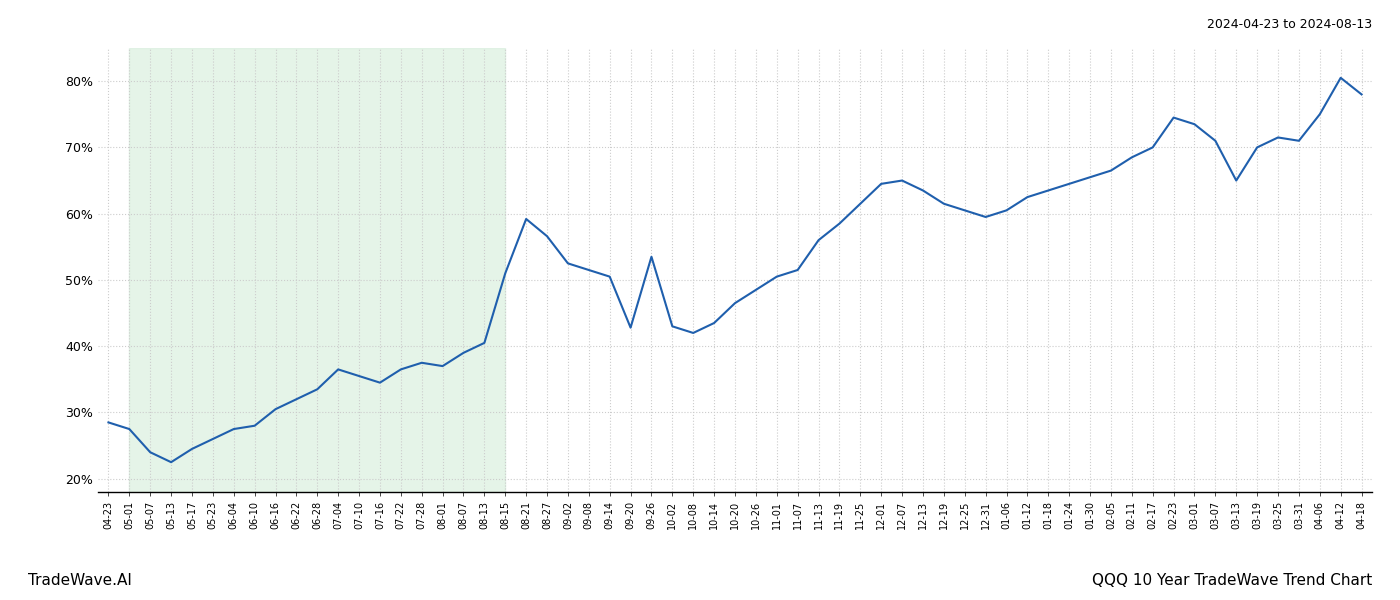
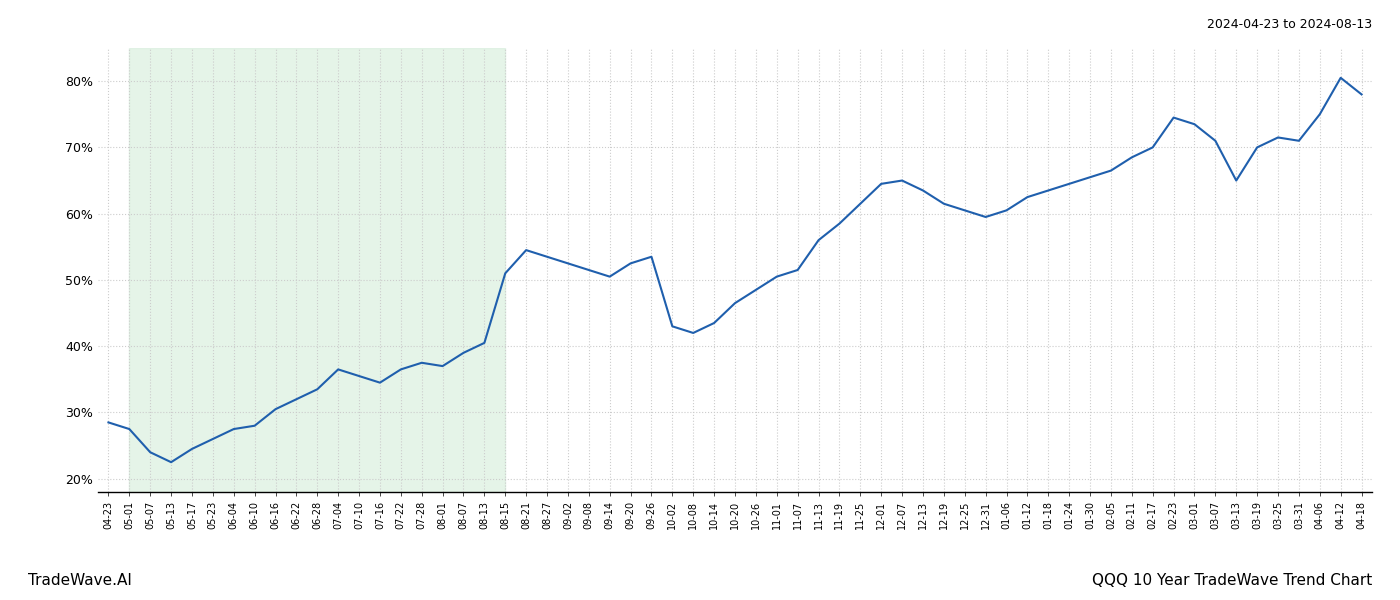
08-21: 59.2% -> 54.5%
08-27: 56.6% -> 53.5%
09-20: 42.8% -> 52.5%
